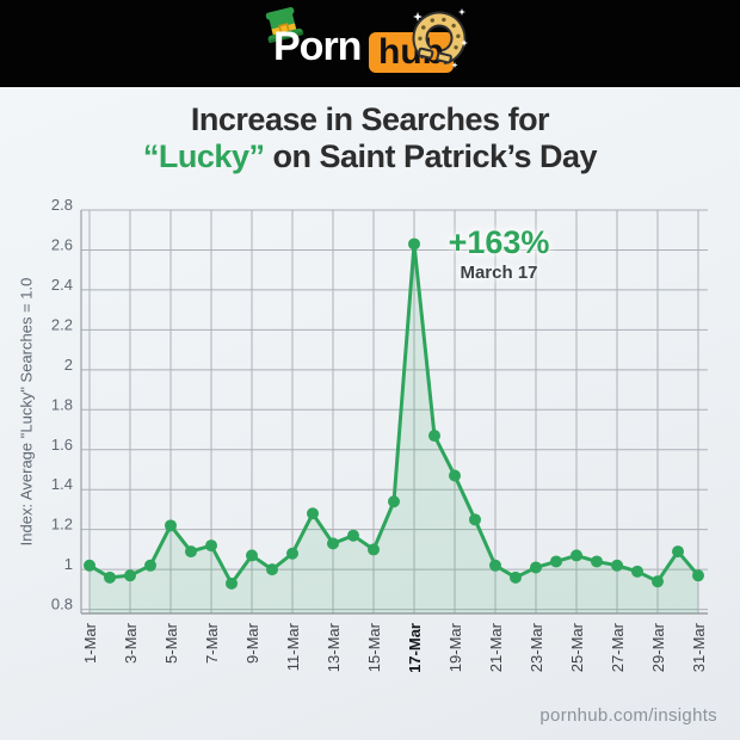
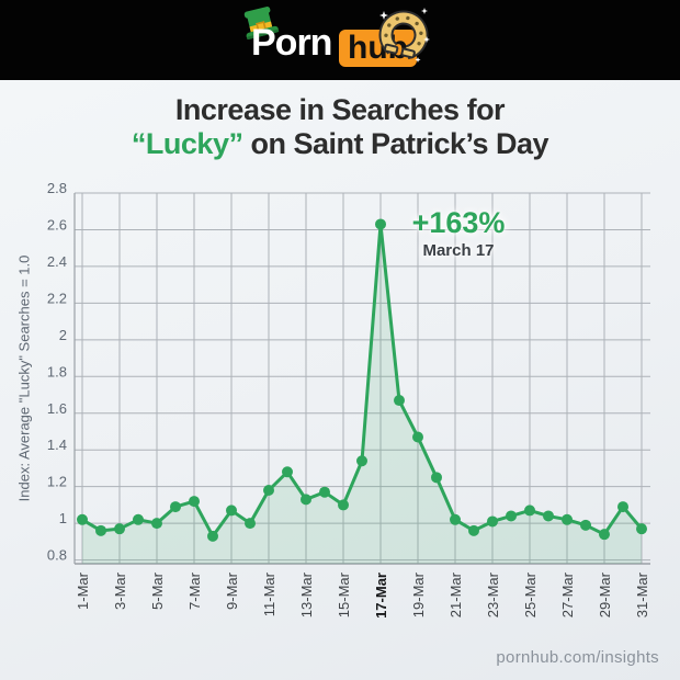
5-Mar: 1.22 -> 1.00
11-Mar: 1.08 -> 1.18
